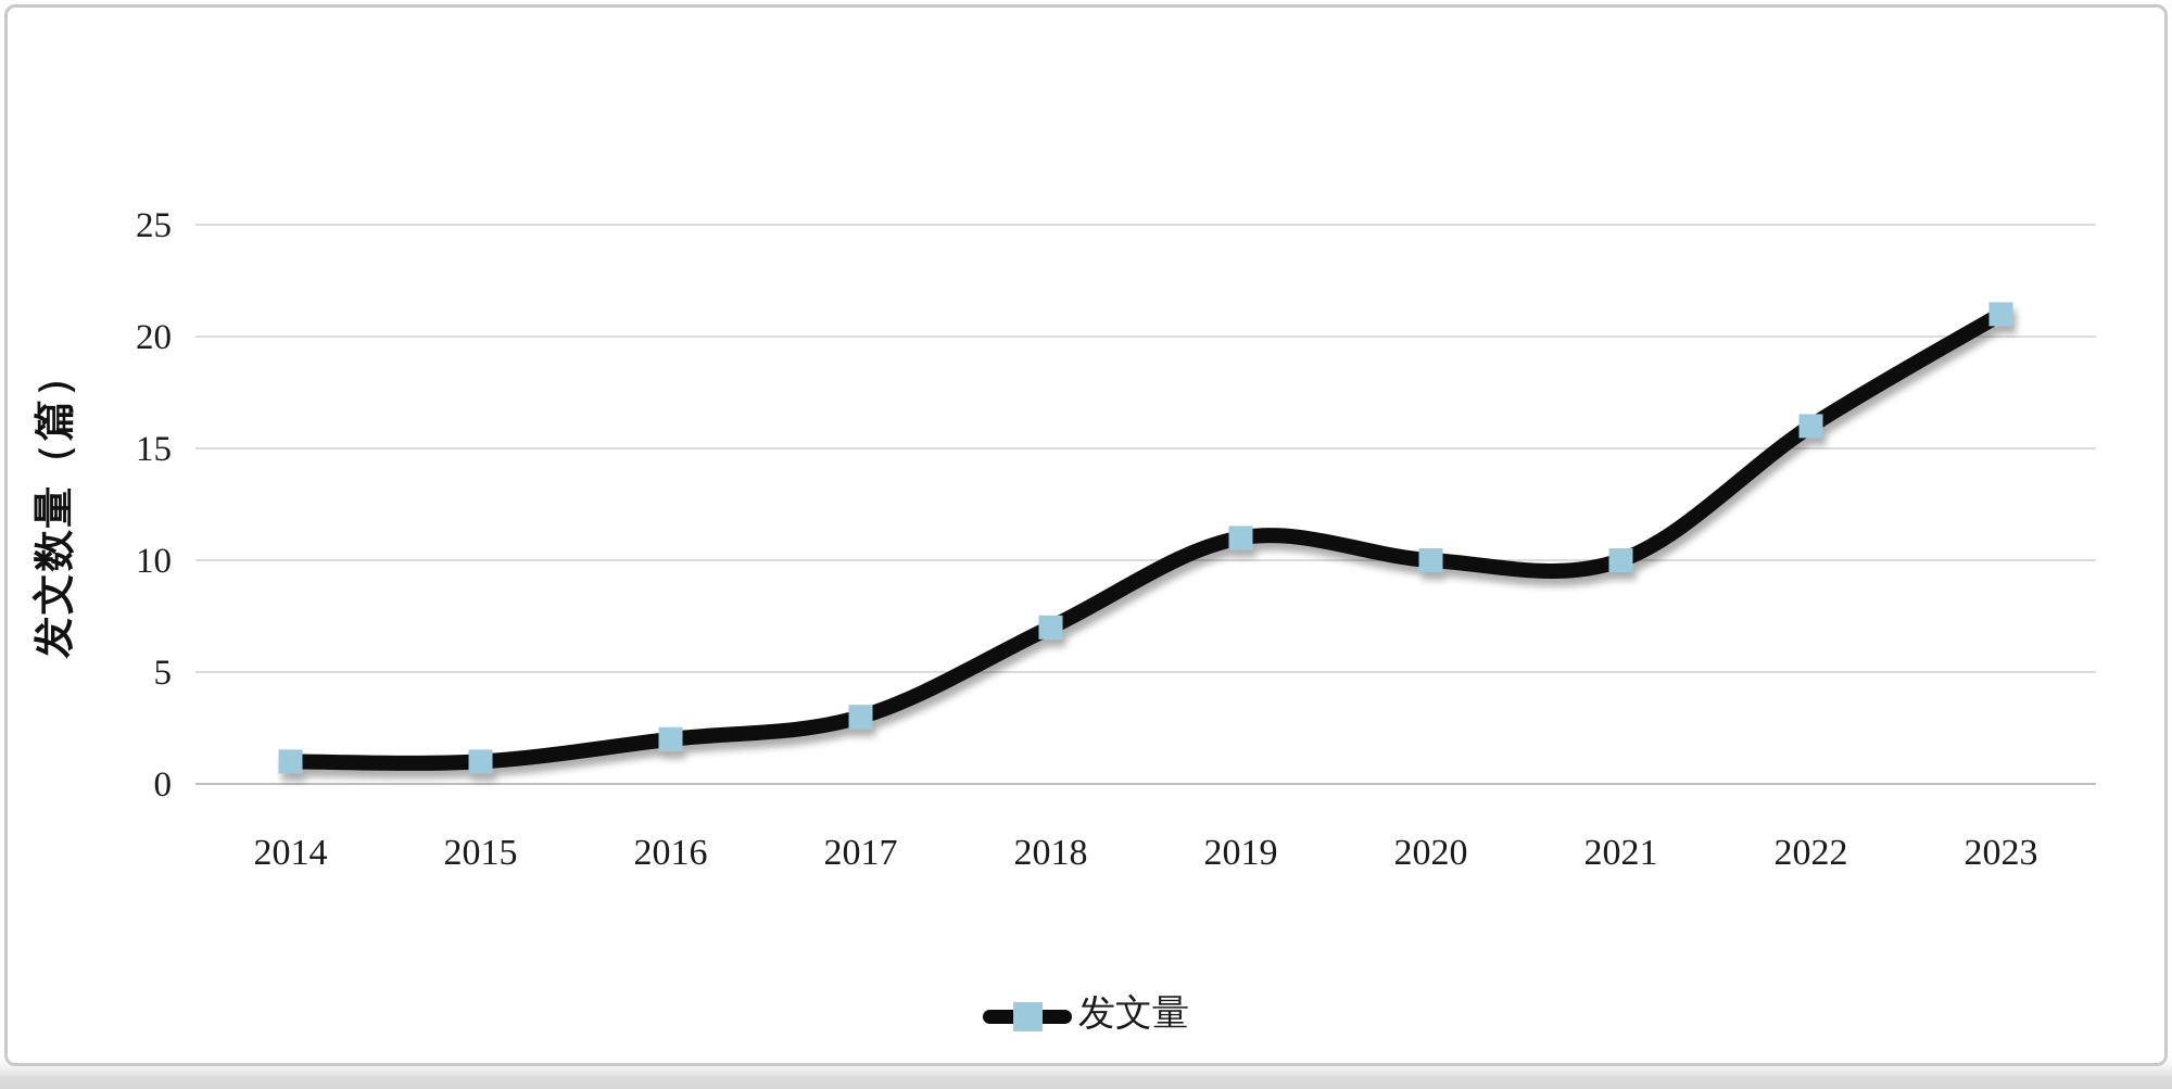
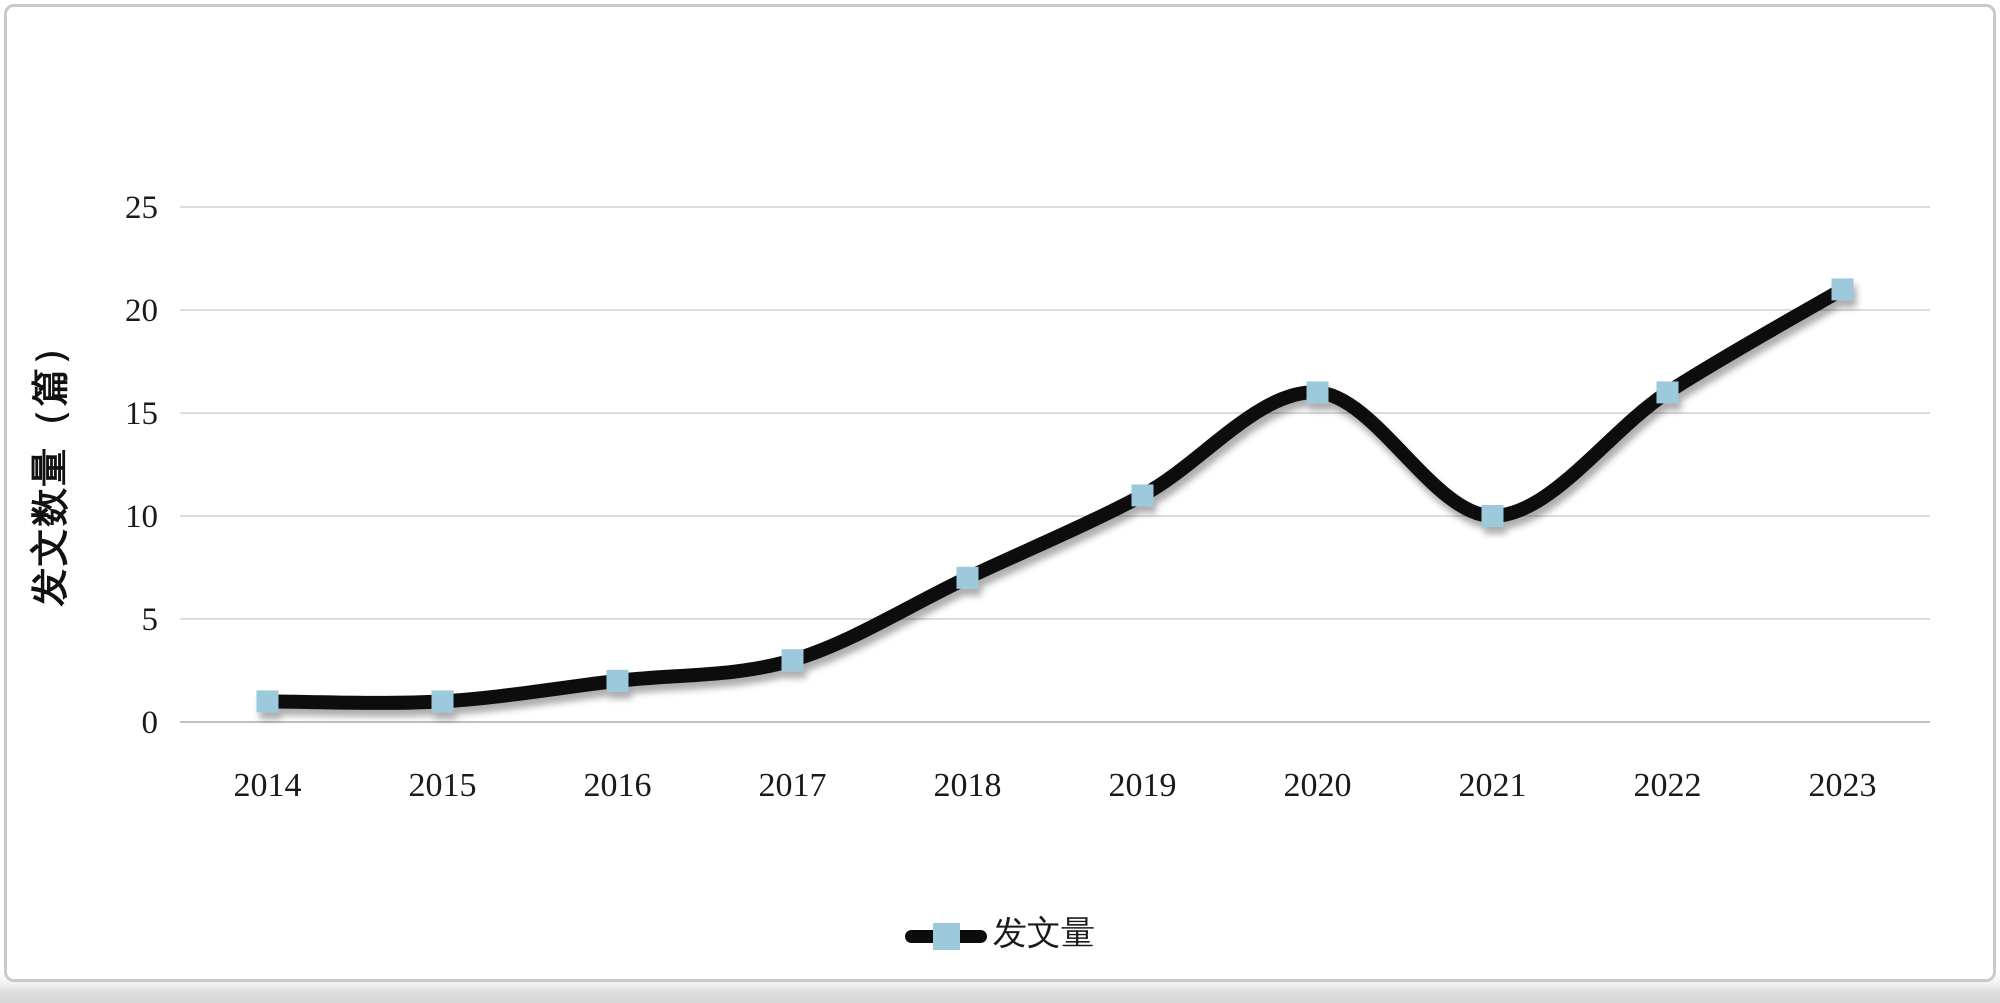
2020: 10 -> 16
